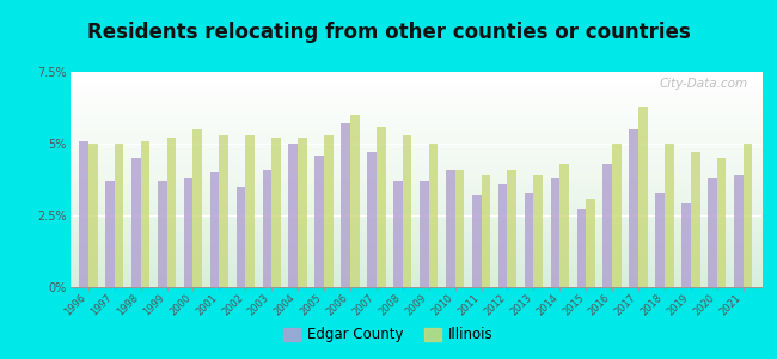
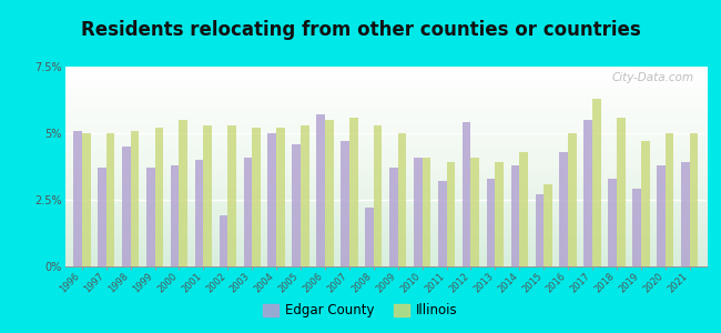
Edgar County/2002: 3.5% -> 1.9%
Illinois/2006: 6.0% -> 5.5%
Edgar County/2008: 3.7% -> 2.2%
Edgar County/2012: 3.6% -> 5.4%
Illinois/2018: 5.0% -> 5.6%
Illinois/2020: 4.5% -> 5.0%
